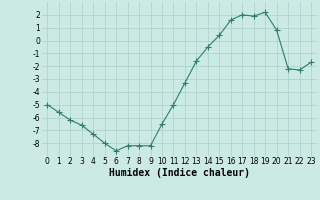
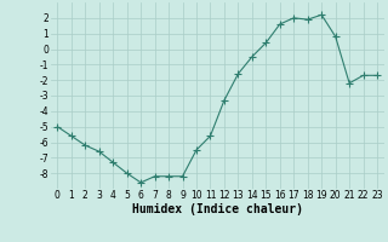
11: -5.0 -> -5.6
22: -2.3 -> -1.7
